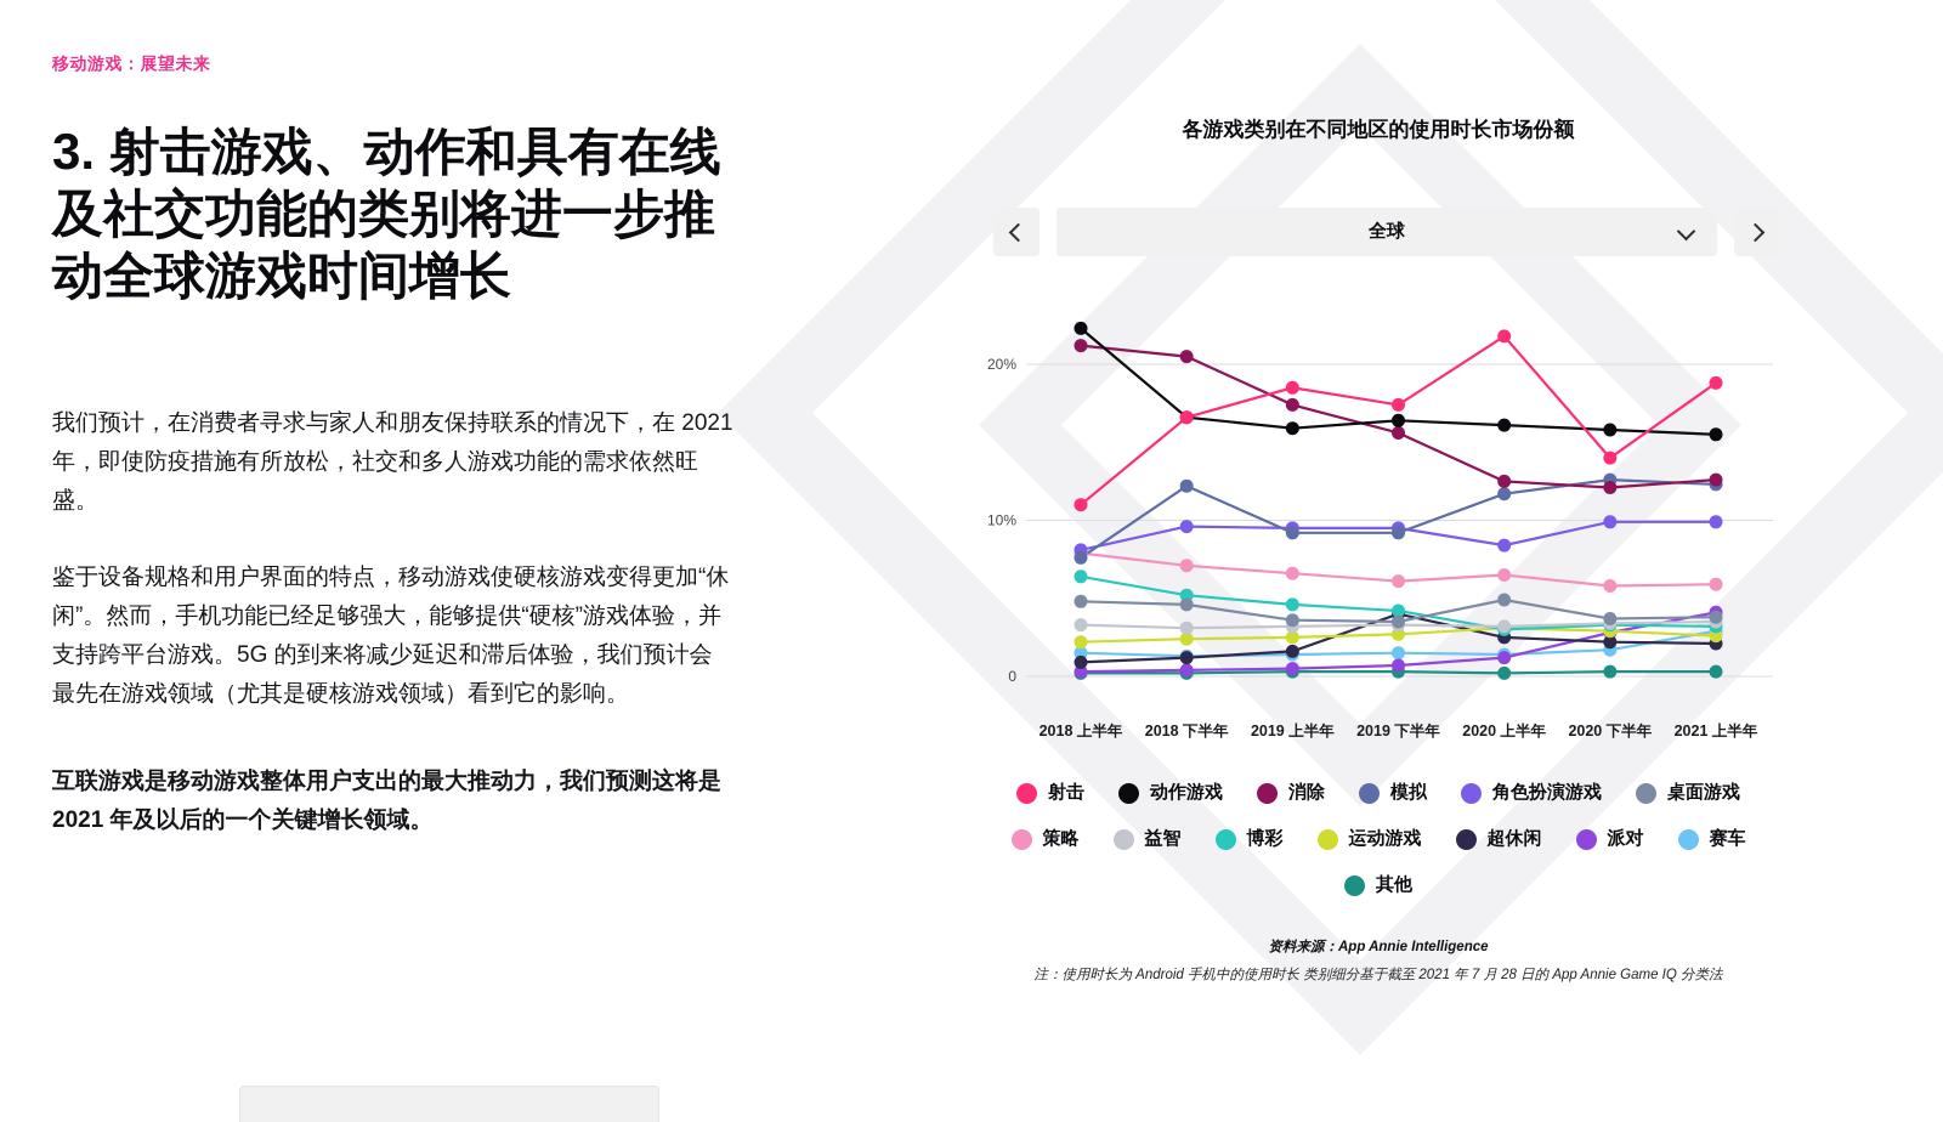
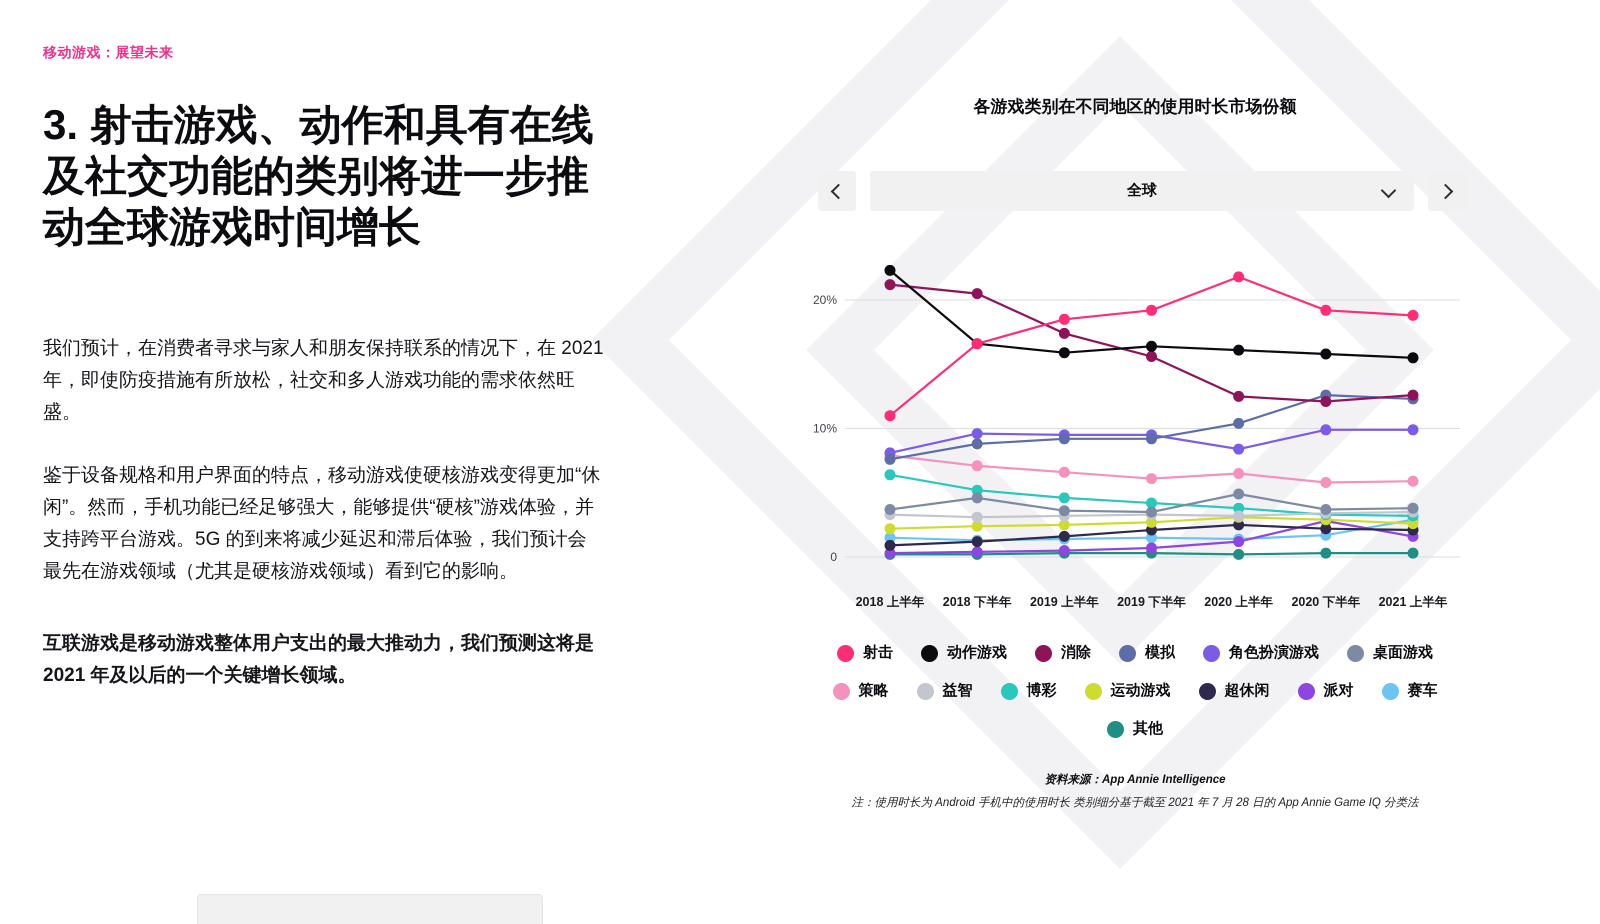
桌面游戏/2018 上半年: 4.8% -> 3.7%
模拟/2018 下半年: 12.2% -> 8.8%
射击/2019 下半年: 17.4% -> 19.2%
超休闲/2019 下半年: 4.0% -> 2.1%
模拟/2020 上半年: 11.7% -> 10.4%
博彩/2020 上半年: 3.0% -> 3.8%
射击/2020 下半年: 14.0% -> 19.2%
派对/2021 上半年: 4.1% -> 1.6%
